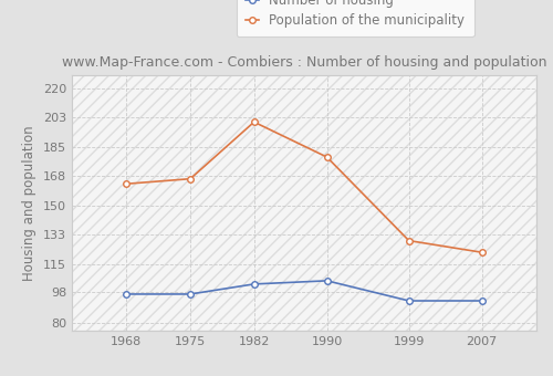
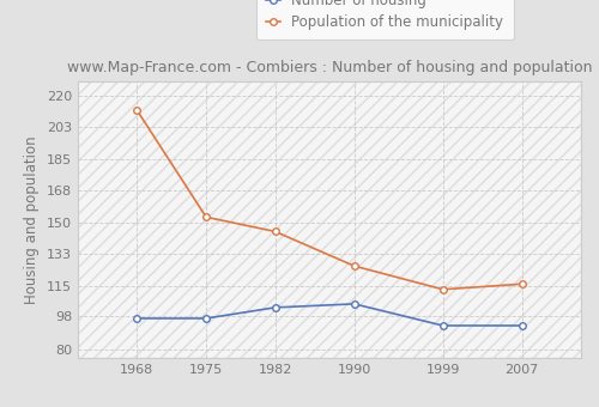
Population of the municipality/1968: 163 -> 212
Population of the municipality/1975: 166 -> 153
Population of the municipality/1982: 200 -> 145
Population of the municipality/1990: 179 -> 126
Population of the municipality/1999: 129 -> 113
Population of the municipality/2007: 122 -> 116
